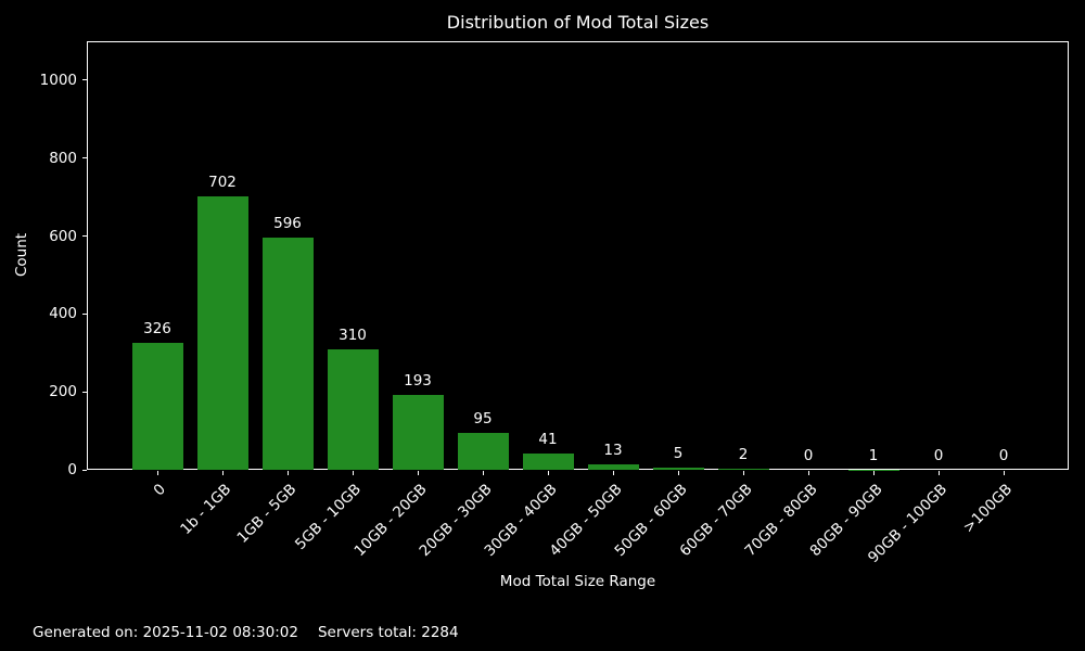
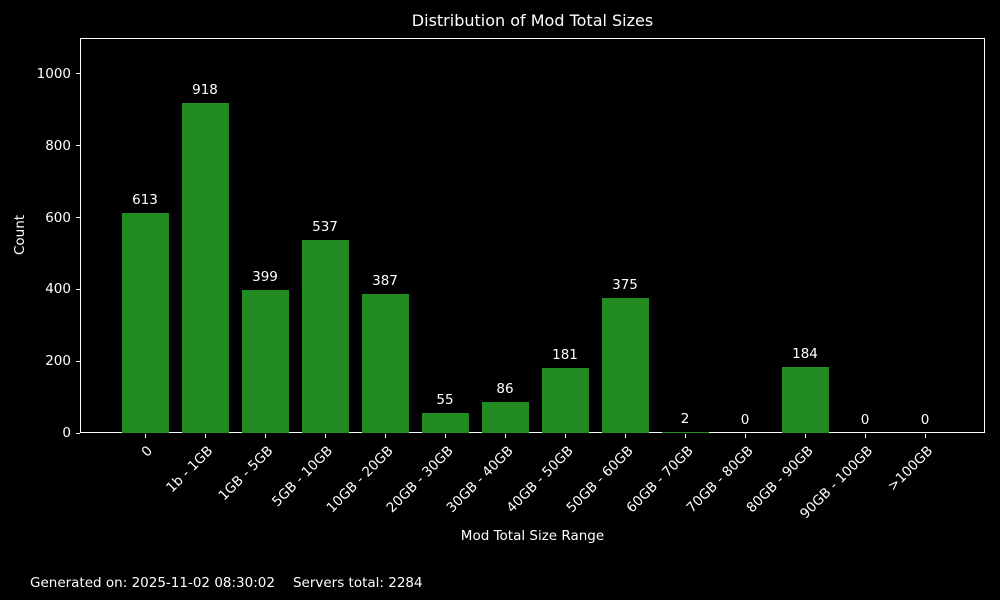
0: 326 -> 613
1b - 1GB: 702 -> 918
1GB - 5GB: 596 -> 399
5GB - 10GB: 310 -> 537
10GB - 20GB: 193 -> 387
20GB - 30GB: 95 -> 55
30GB - 40GB: 41 -> 86
40GB - 50GB: 13 -> 181
50GB - 60GB: 5 -> 375
80GB - 90GB: 1 -> 184
